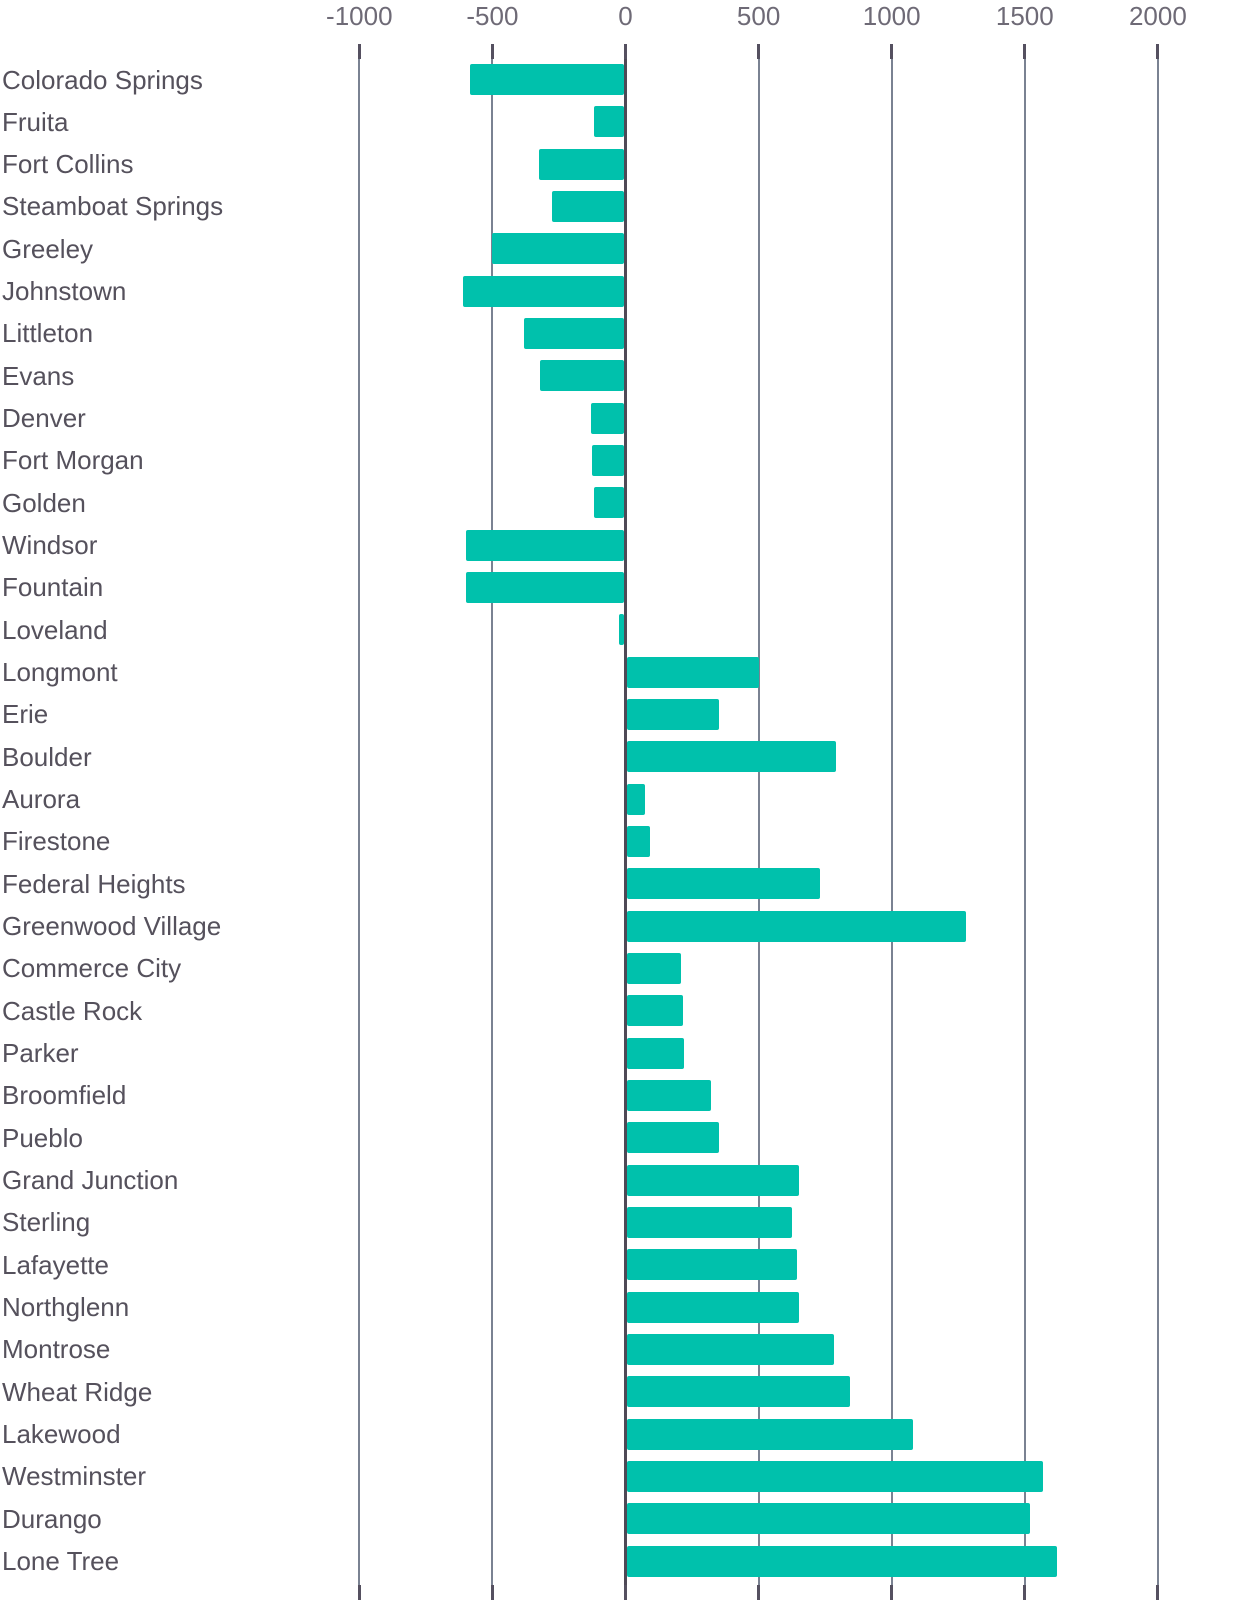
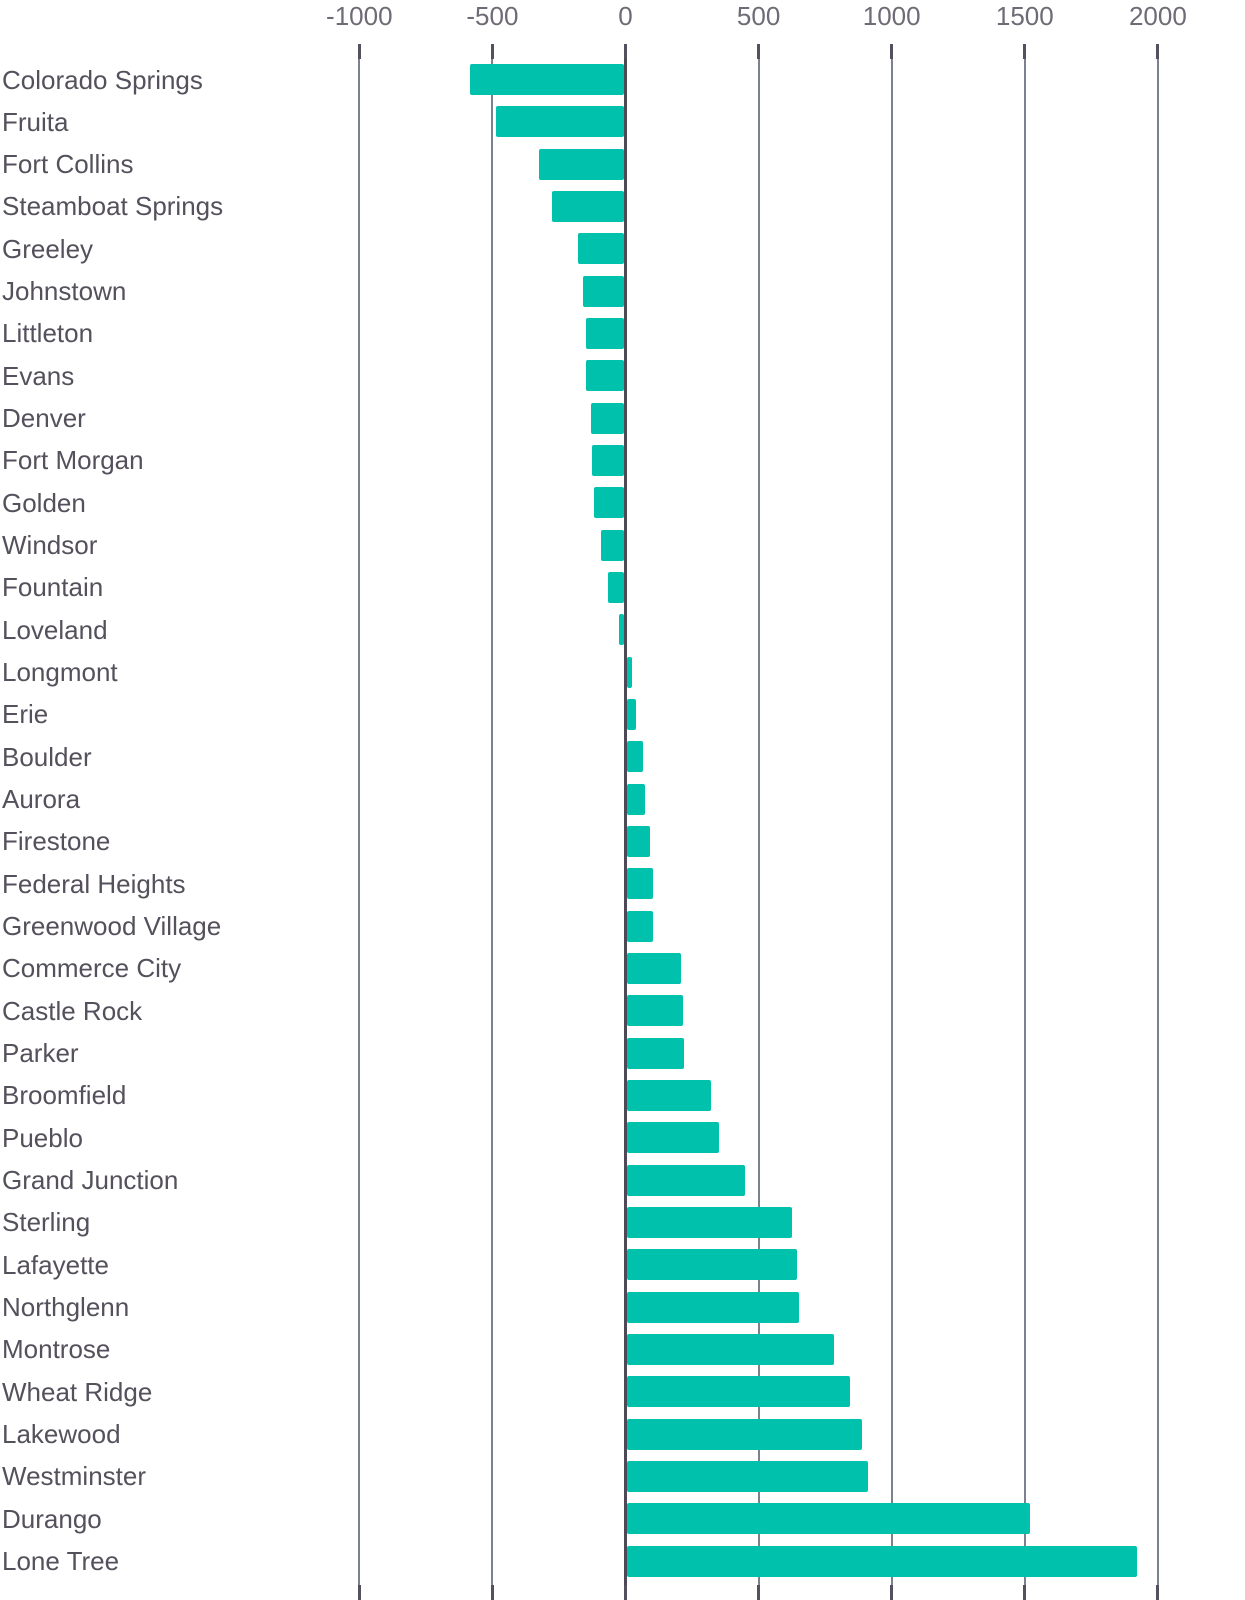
Fruita: -120 -> -480
Greeley: -500 -> -180
Johnstown: -610 -> -160
Littleton: -380 -> -150
Evans: -320 -> -150
Windsor: -600 -> -90
Fountain: -600 -> -60
Longmont: 500 -> 20
Erie: 350 -> 40
Boulder: 790 -> 70
Federal Heights: 730 -> 100
Greenwood Village: 1280 -> 100
Grand Junction: 650 -> 450
Lakewood: 1080 -> 890
Westminster: 1570 -> 910
Lone Tree: 1620 -> 1920
